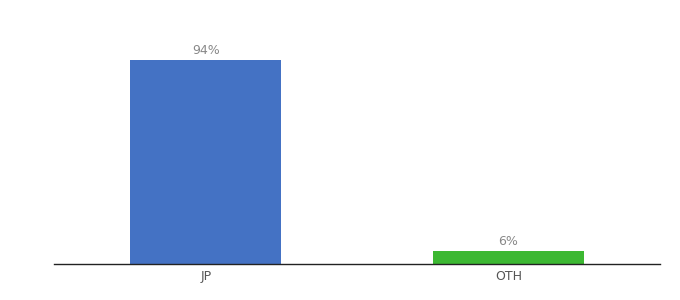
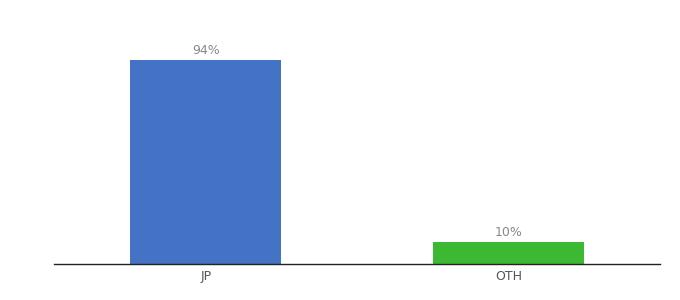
OTH: 6% -> 10%
